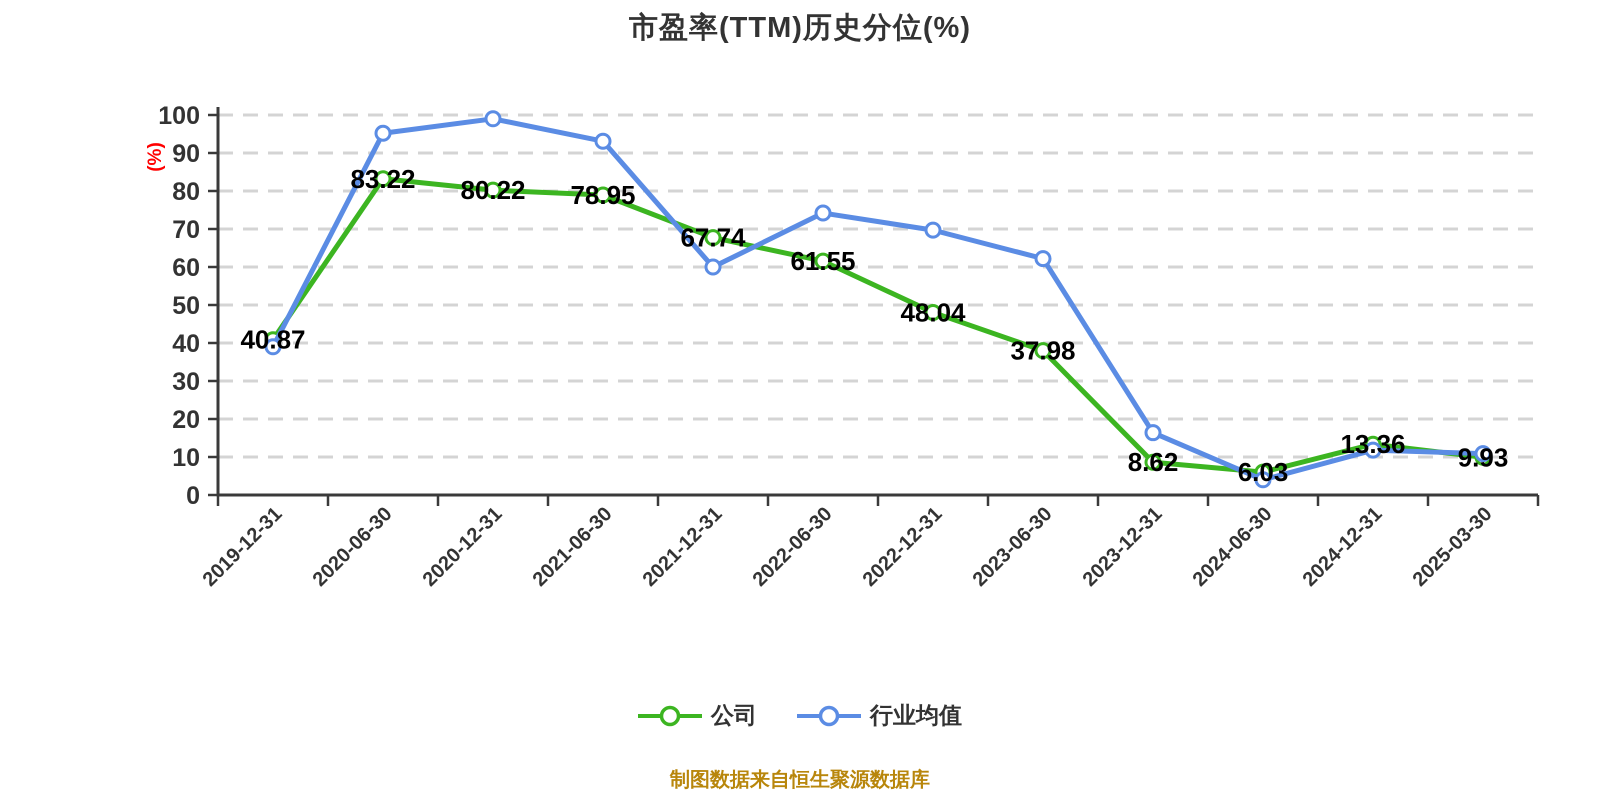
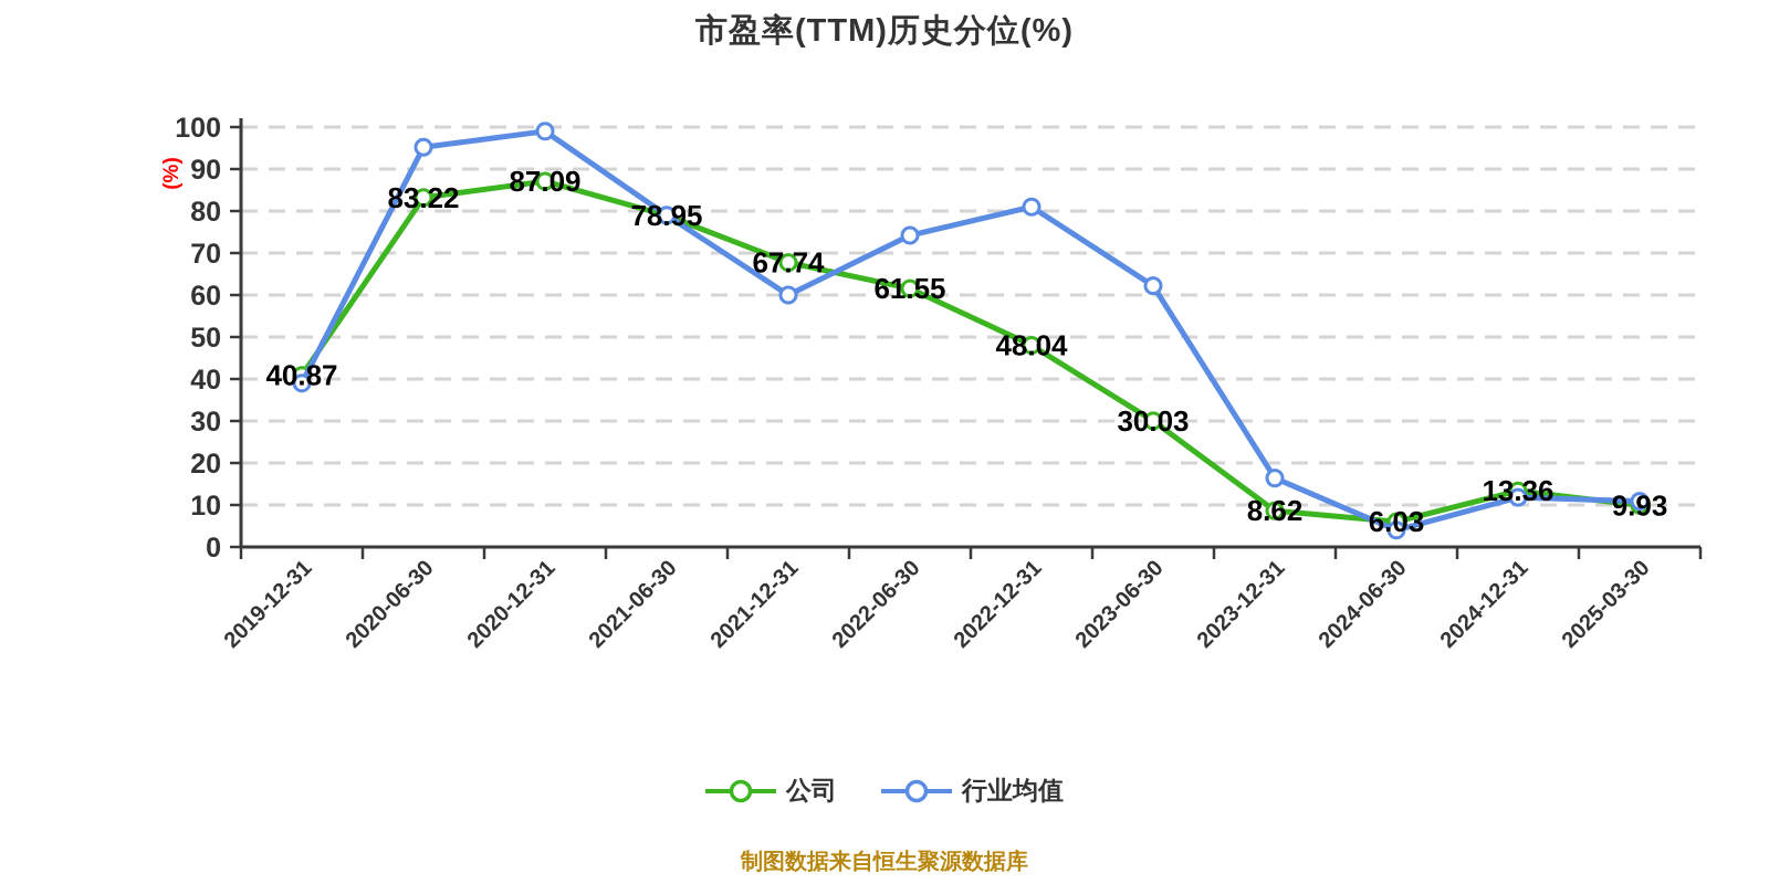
公司/2020-12-31: 80.22 -> 87.09
行业均值/2021-06-30: 93 -> 79
行业均值/2022-12-31: 70 -> 81
公司/2023-06-30: 37.98 -> 30.03
